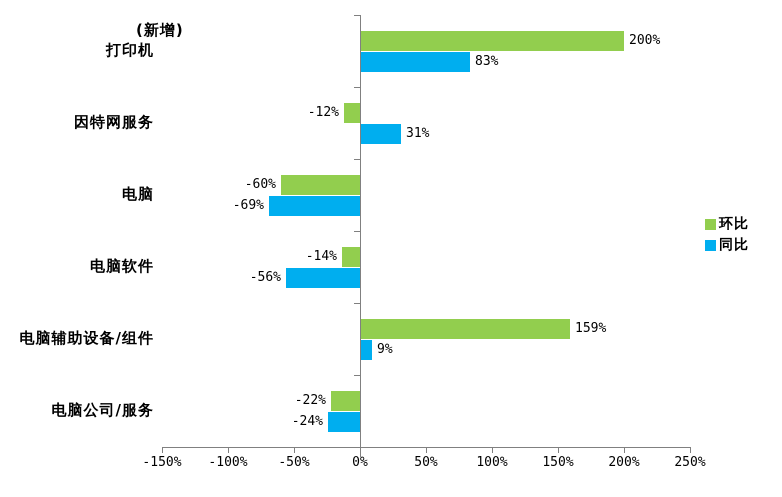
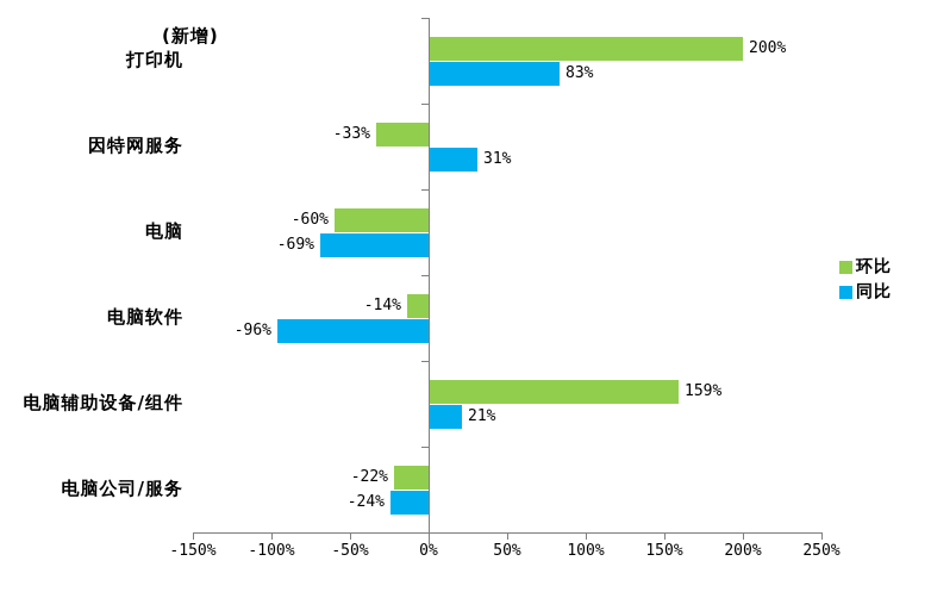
环比/因特网服务: -12% -> -33%
同比/电脑软件: -56% -> -96%
同比/电脑辅助设备/组件: 9% -> 21%
